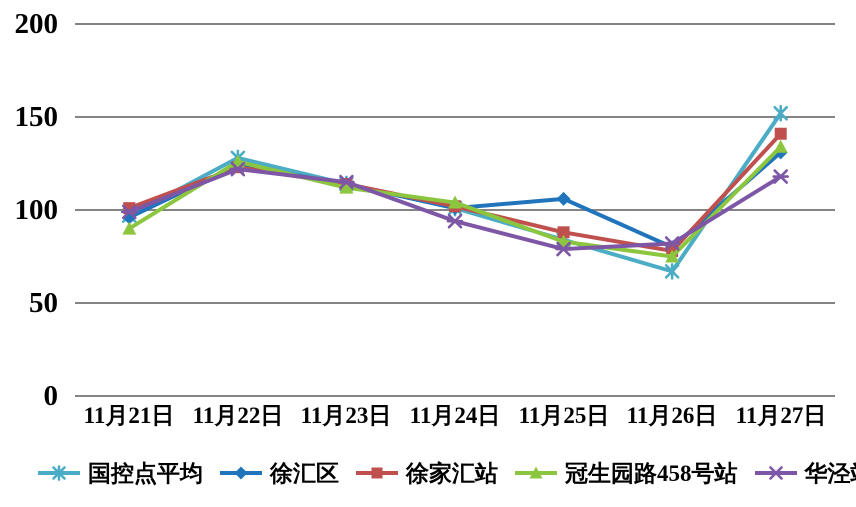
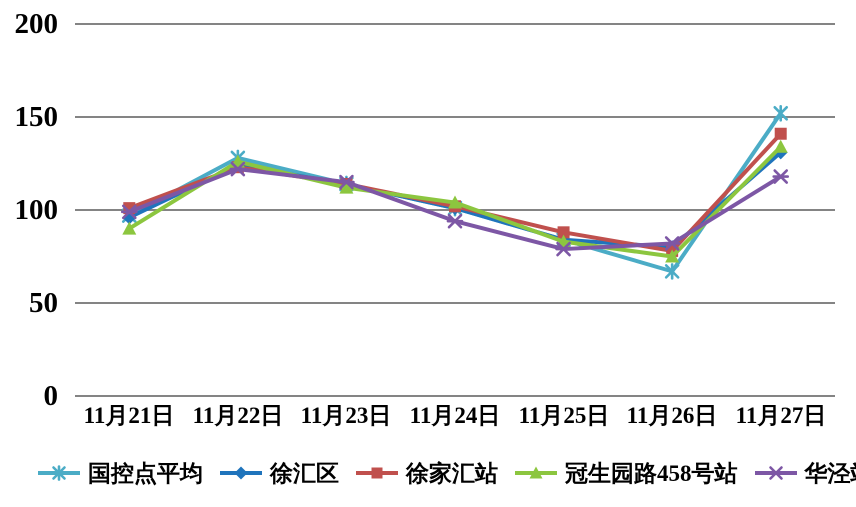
徐汇区/11月25日: 106 -> 84
